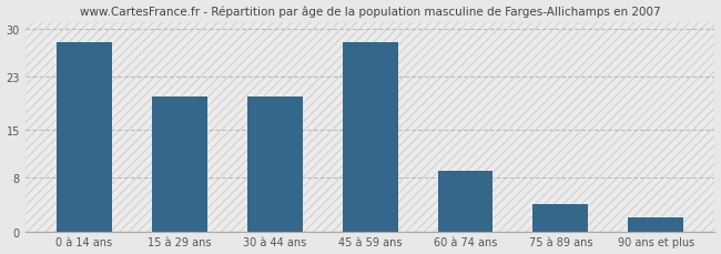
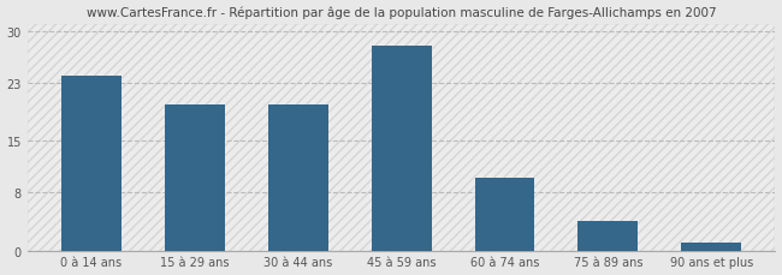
0 à 14 ans: 28 -> 24
60 à 74 ans: 9 -> 10
90 ans et plus: 2 -> 1
